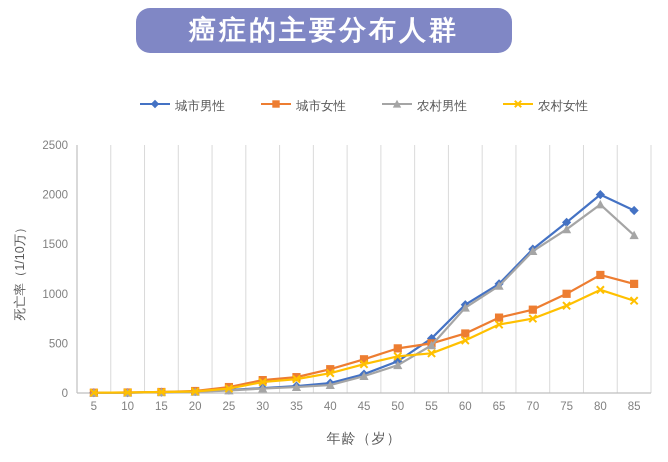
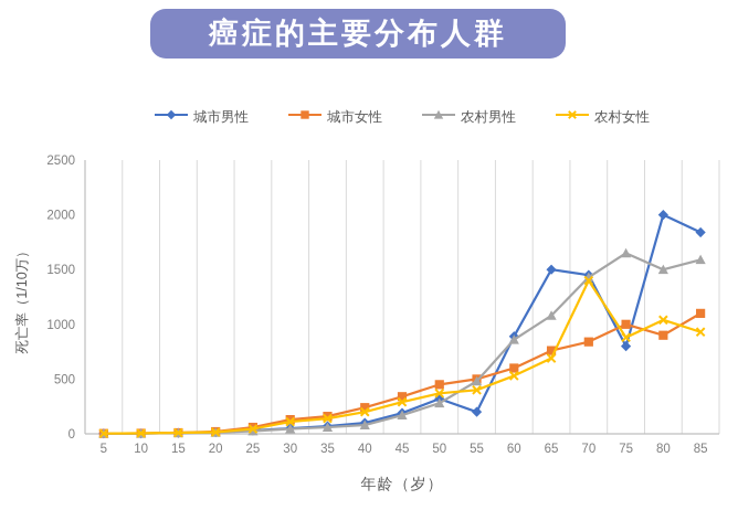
城市男性/55: 600 -> 200
城市男性/65: 1100 -> 1500
农村女性/70: 800 -> 1400
城市男性/75: 1700 -> 800
城市女性/80: 1200 -> 900
农村男性/80: 1900 -> 1500
